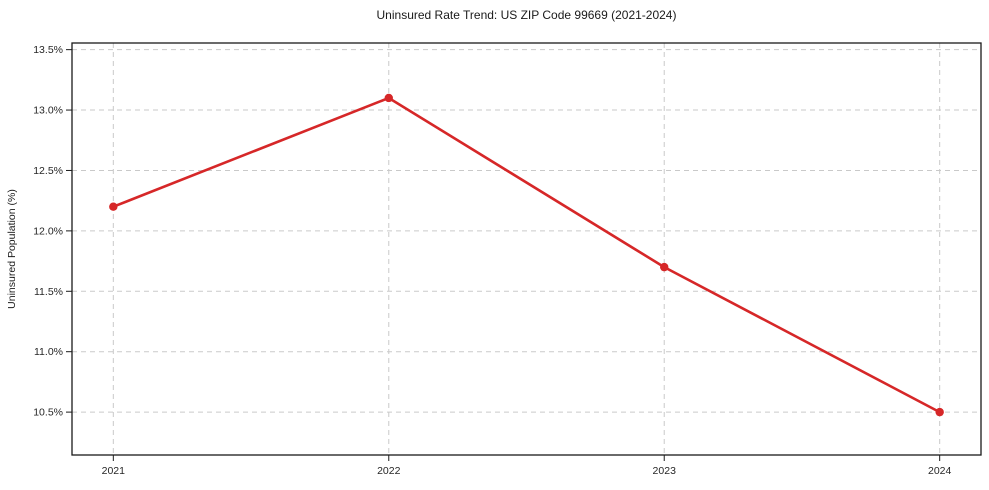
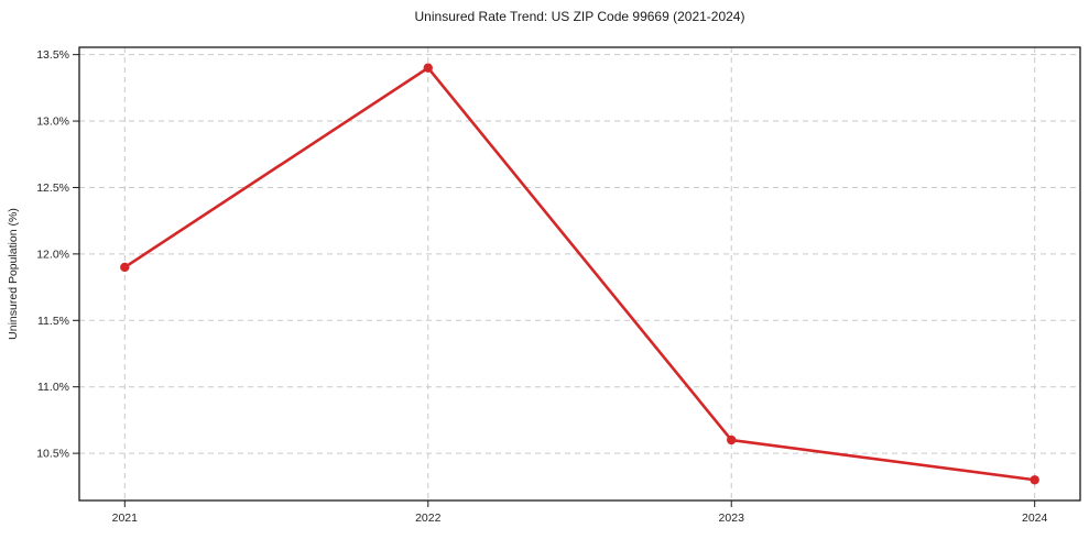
2021: 12.2% -> 11.9%
2022: 13.1% -> 13.4%
2023: 11.7% -> 10.6%
2024: 10.5% -> 10.3%
